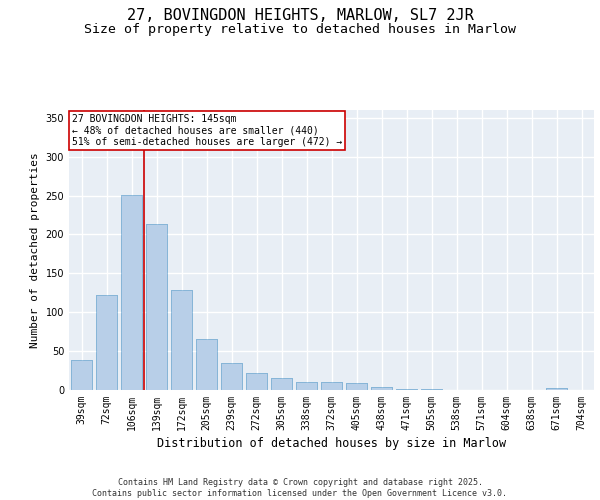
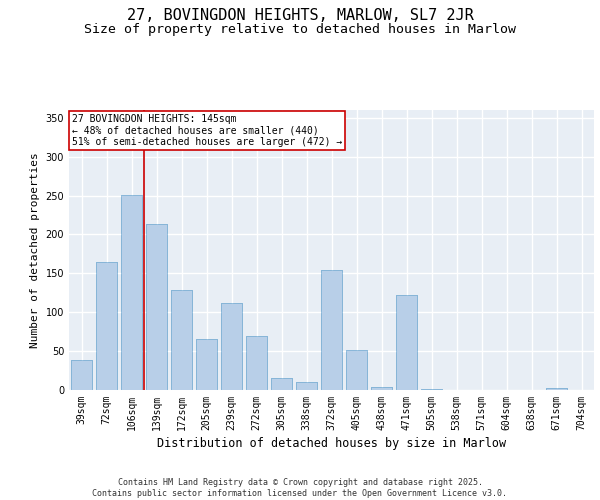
72sqm: 122 -> 164
239sqm: 35 -> 112
272sqm: 22 -> 70
372sqm: 10 -> 154
405sqm: 9 -> 52
471sqm: 1 -> 122
